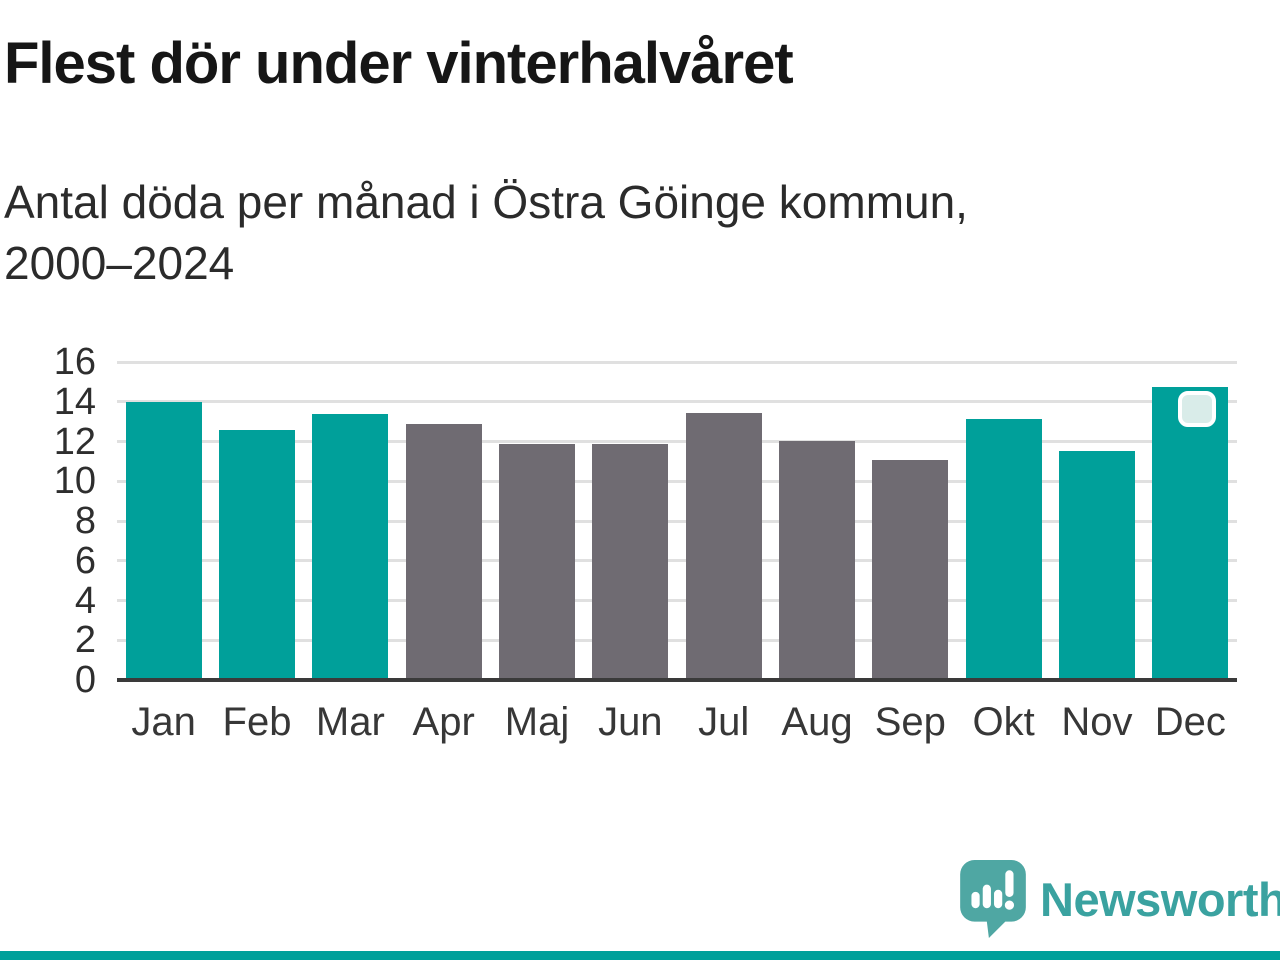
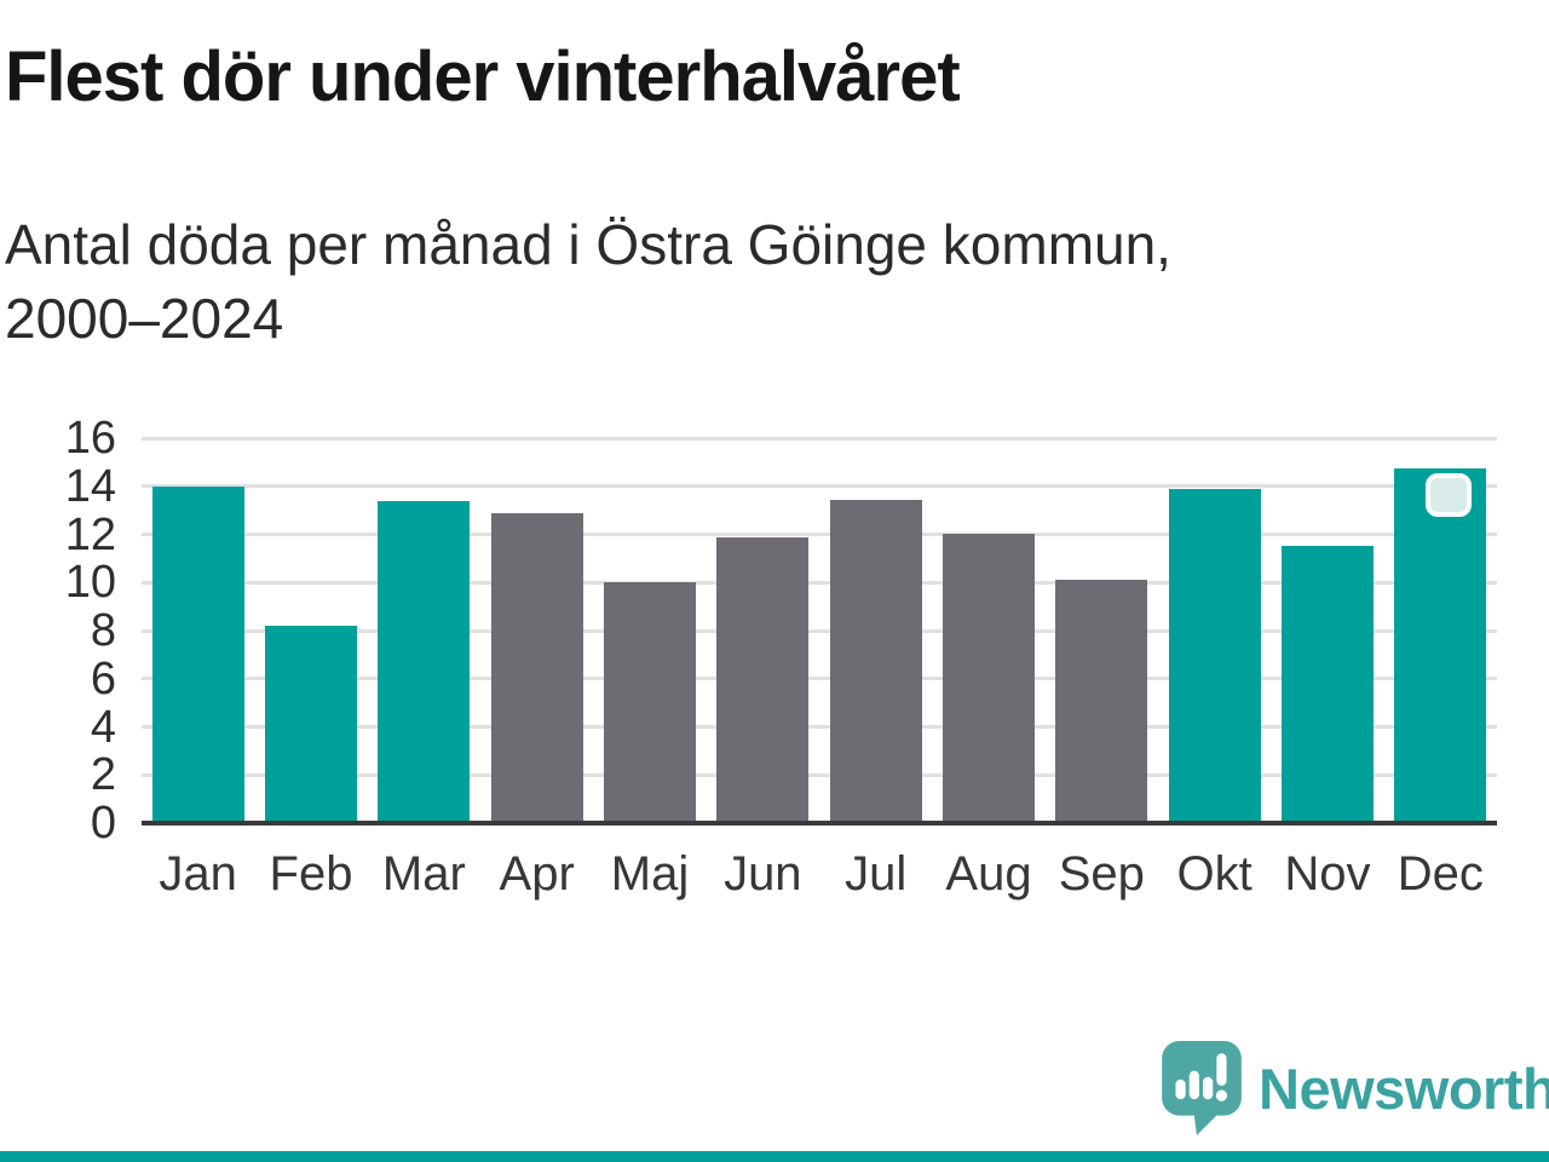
Feb: 12.6 -> 8.2
Maj: 11.8 -> 10.0
Sep: 11.1 -> 10.1
Okt: 13.2 -> 13.9
